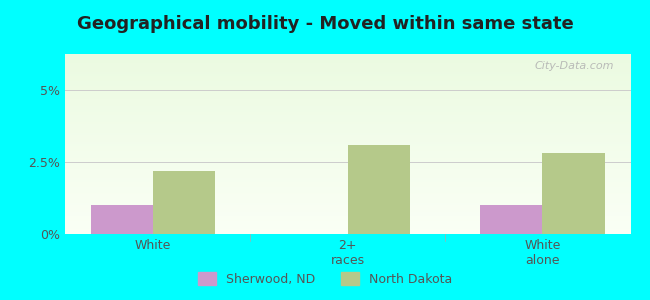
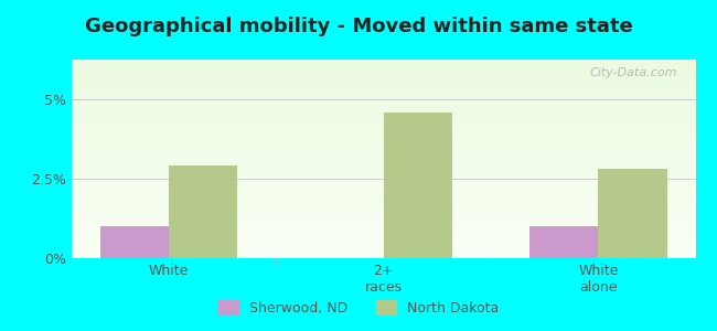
North Dakota/White: 2.2% -> 2.9%
North Dakota/2+ races: 3.1% -> 4.6%
